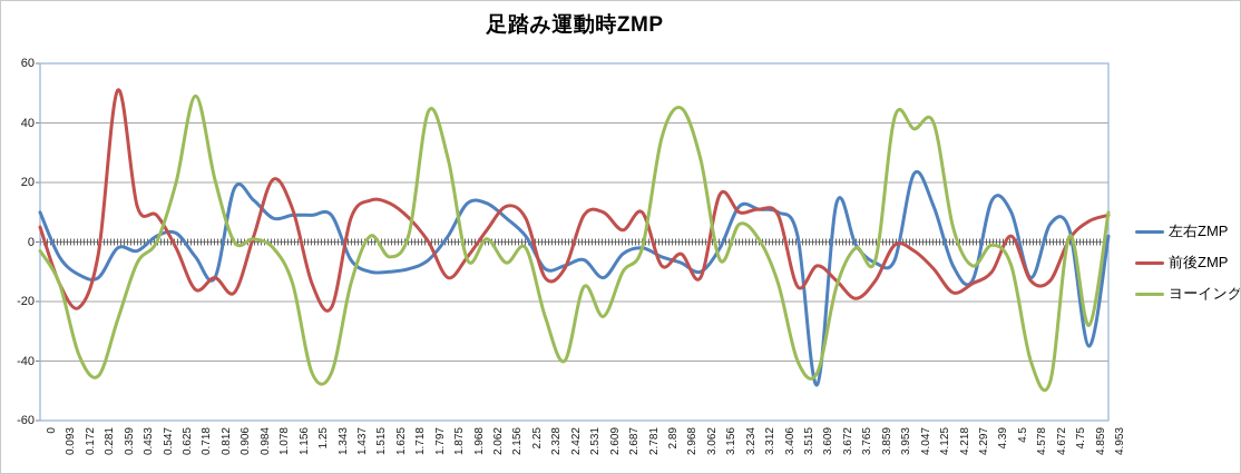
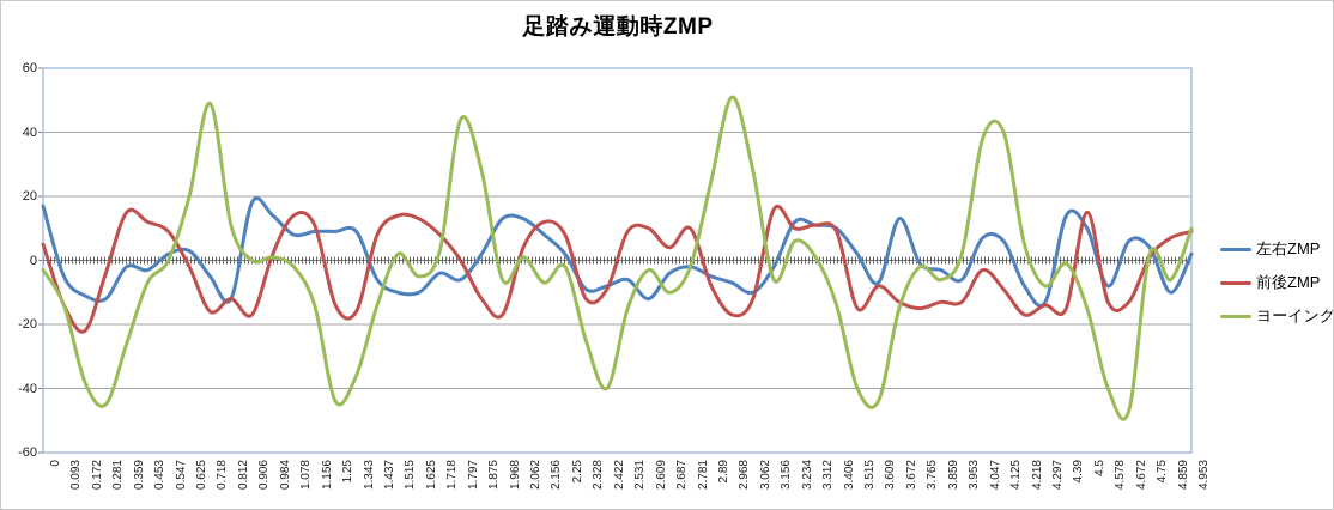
左右ZMP/0: 10 -> 17
前後ZMP/0.359: 51 -> 15
ヨーイング/0.812: 21 -> 11
前後ZMP/1.078: 21 -> 14
前後ZMP/1.343: -22 -> -16
ヨーイング/1.343: -44 -> -36
左右ZMP/1.718: -9 -> -4
前後ZMP/1.968: -5 -> -17
ヨーイング/2.609: -25 -> -3
ヨーイング/2.89: 35 -> 25
前後ZMP/2.968: -4 -> -17
ヨーイング/2.968: 45 -> 51
左右ZMP/3.609: -48 -> -7
前後ZMP/3.765: -19 -> -15
左右ZMP/3.859: -7 -> -3
前後ZMP/3.953: -1 -> -13
ヨーイング/3.953: 42 -> 2
左右ZMP/4.047: 23 -> 7
左右ZMP/4.125: 12 -> 6
前後ZMP/4.39: -10 -> -15
前後ZMP/4.5: 2 -> 15
ヨーイング/4.5: -8 -> -15
左右ZMP/4.578: -12 -> -8
左右ZMP/4.859: -35 -> -10
ヨーイング/4.859: -28 -> -6
